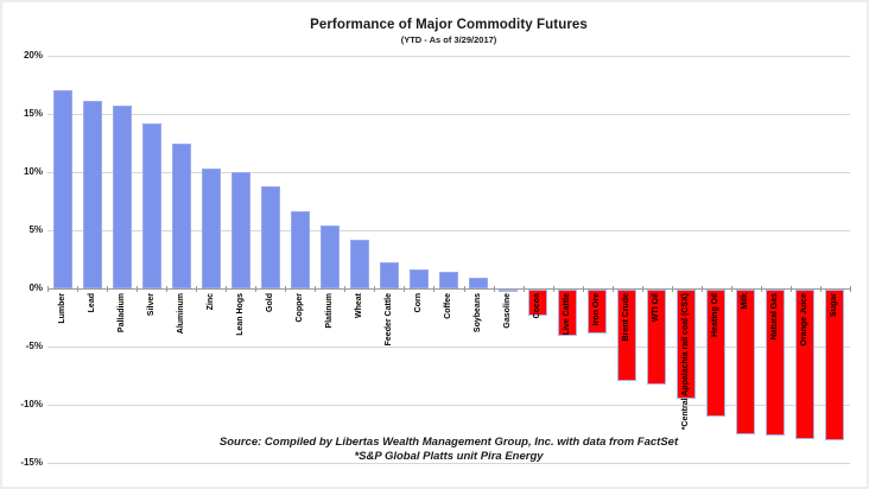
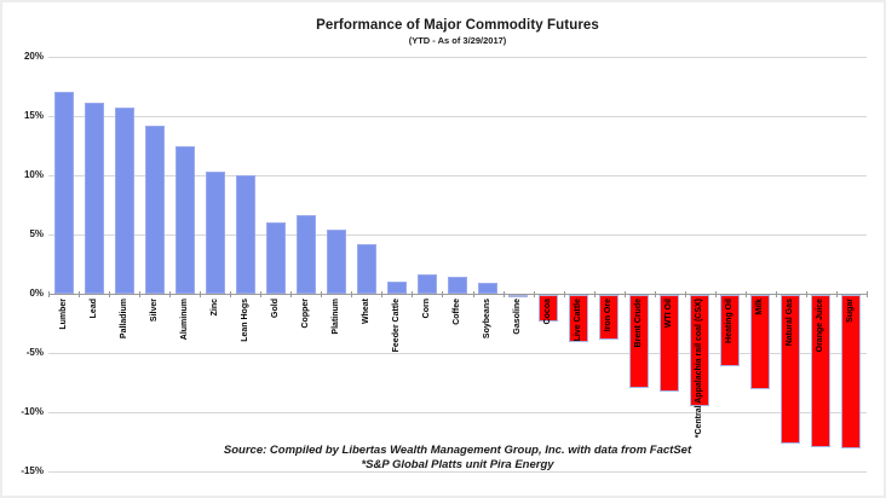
Gold: 9% -> 6%
Feeder Cattle: 2% -> 1%
Heating Oil: -11% -> -6%
Milk: -12% -> -8%
